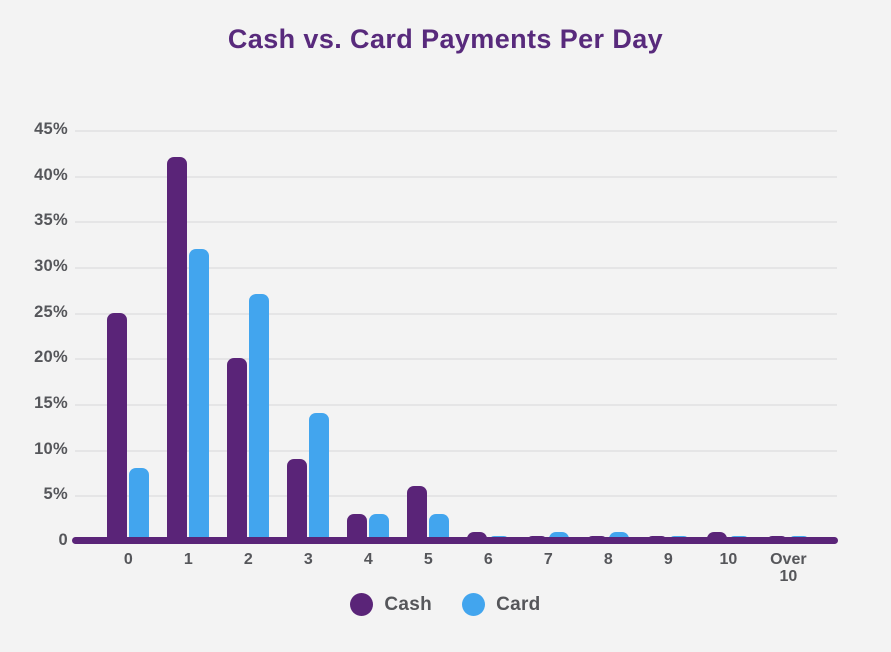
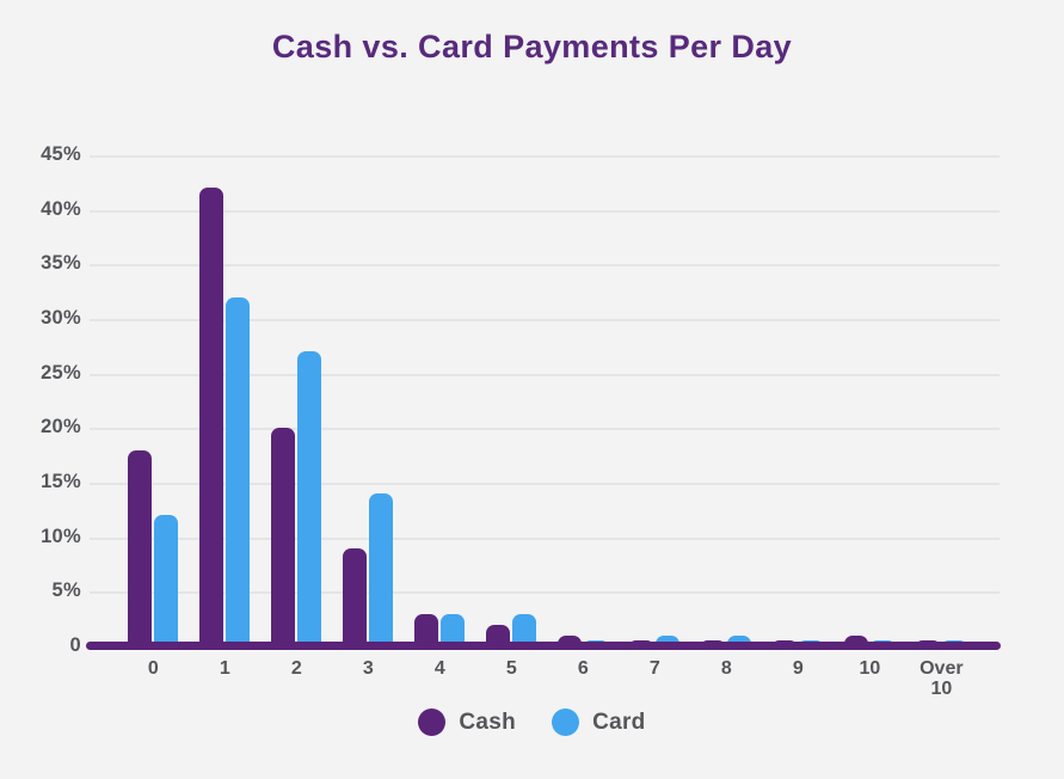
Cash/0: 25% -> 18%
Card/0: 8% -> 12%
Cash/5: 6% -> 2%
